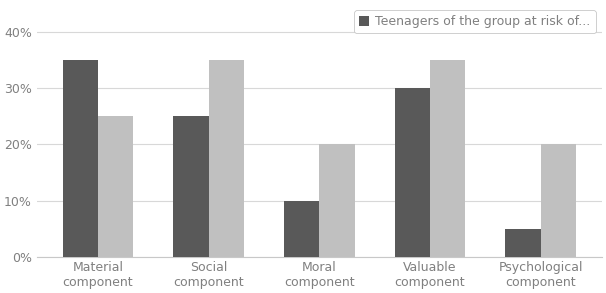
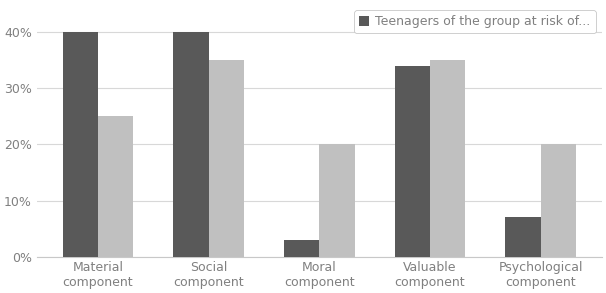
Teenagers of the group at risk of.../Material component: 35% -> 40%
Teenagers of the group at risk of.../Social component: 25% -> 40%
Teenagers of the group at risk of.../Moral component: 10% -> 3%
Teenagers of the group at risk of.../Valuable component: 30% -> 34%
Teenagers of the group at risk of.../Psychological component: 5% -> 7%
